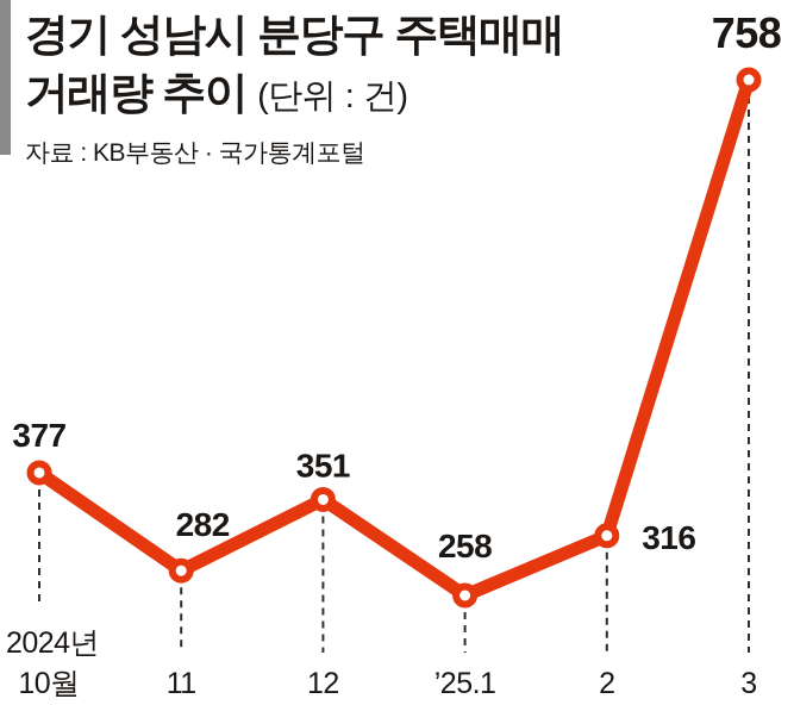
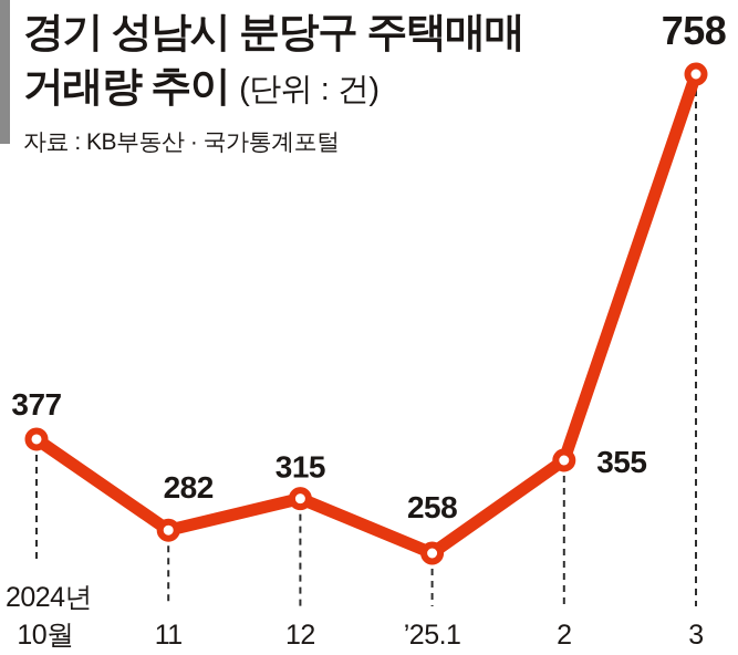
12: 351 -> 315
2: 316 -> 355
